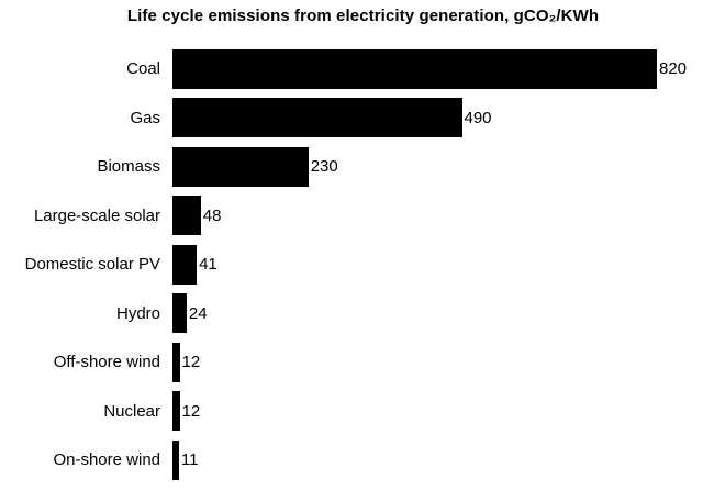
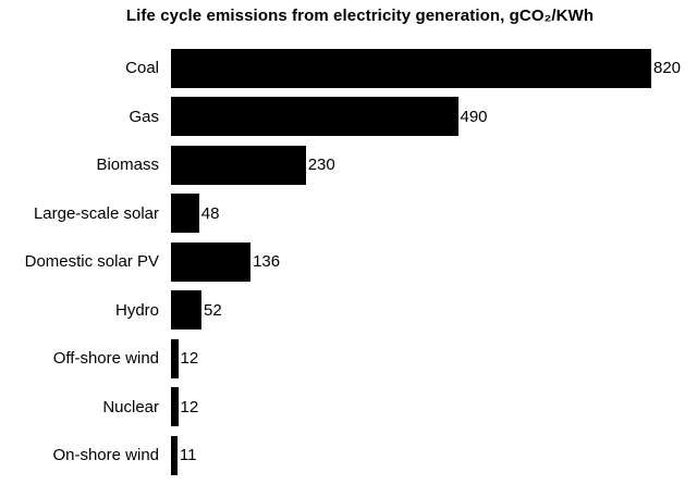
Domestic solar PV: 41 -> 136
Hydro: 24 -> 52
